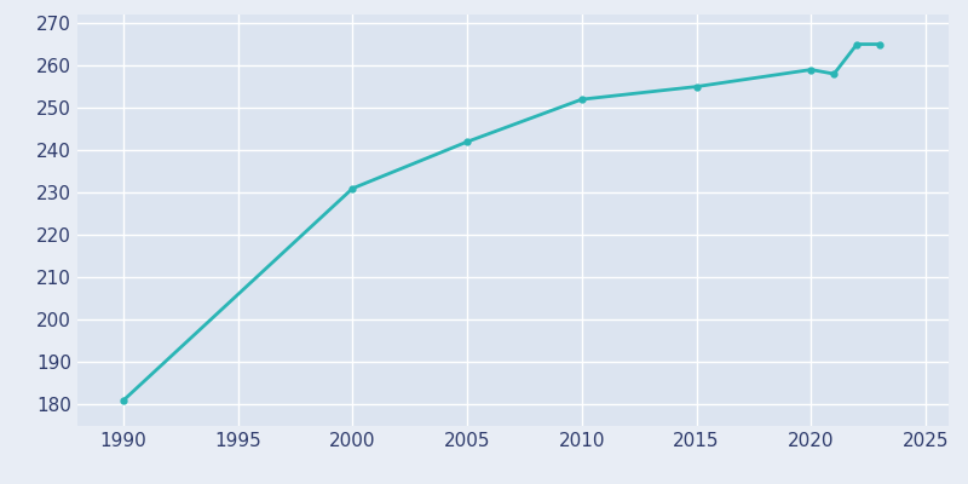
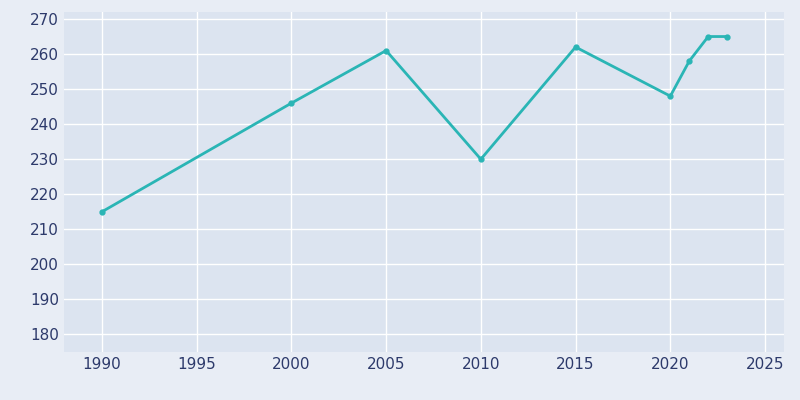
1990: 181 -> 215
2000: 231 -> 246
2005: 242 -> 261
2010: 252 -> 230
2015: 255 -> 262
2020: 259 -> 248
